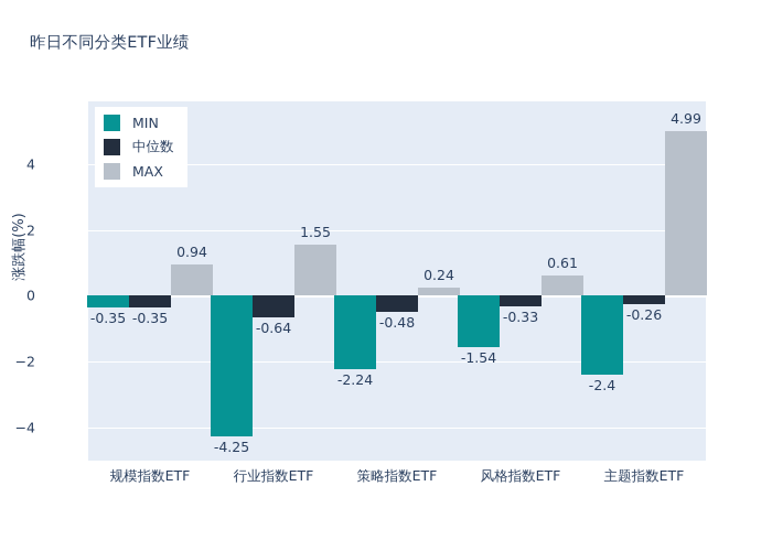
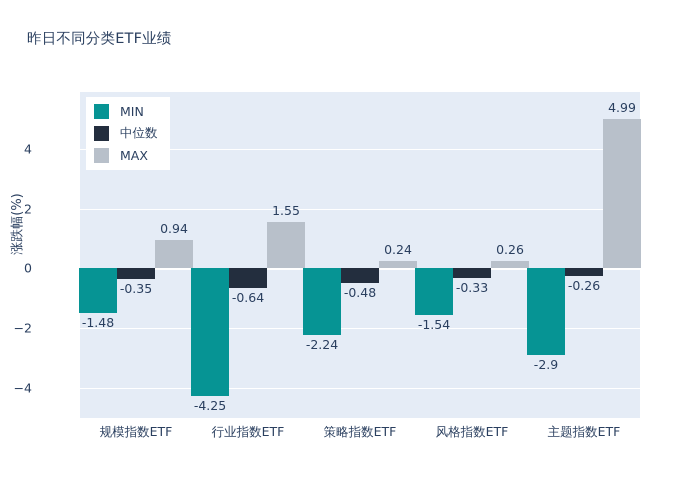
MIN/规模指数ETF: -0.35 -> -1.48
MAX/风格指数ETF: 0.61 -> 0.26
MIN/主题指数ETF: -2.4 -> -2.9
